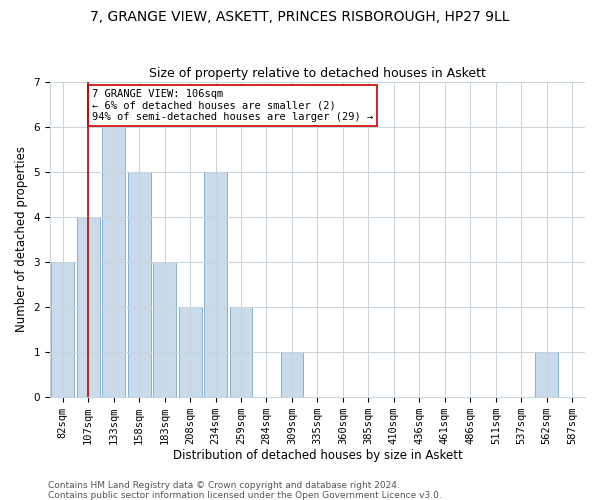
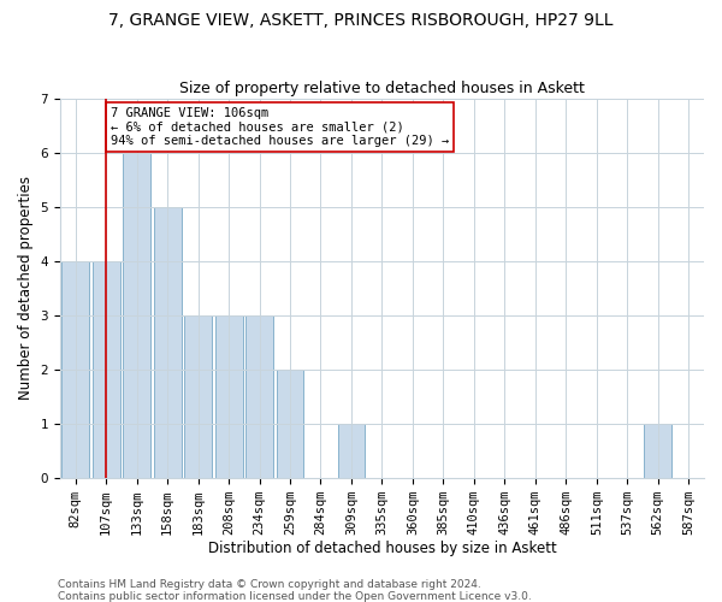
82sqm: 3 -> 4
208sqm: 2 -> 3
234sqm: 5 -> 3
